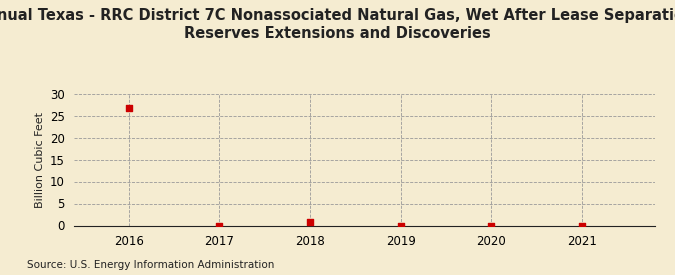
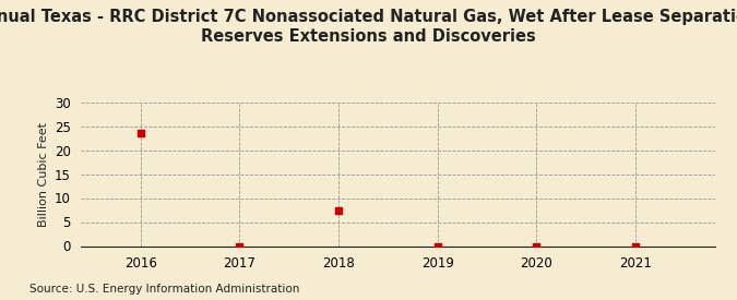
2016: 26.8 -> 23.5
2018: 0.8 -> 7.5
